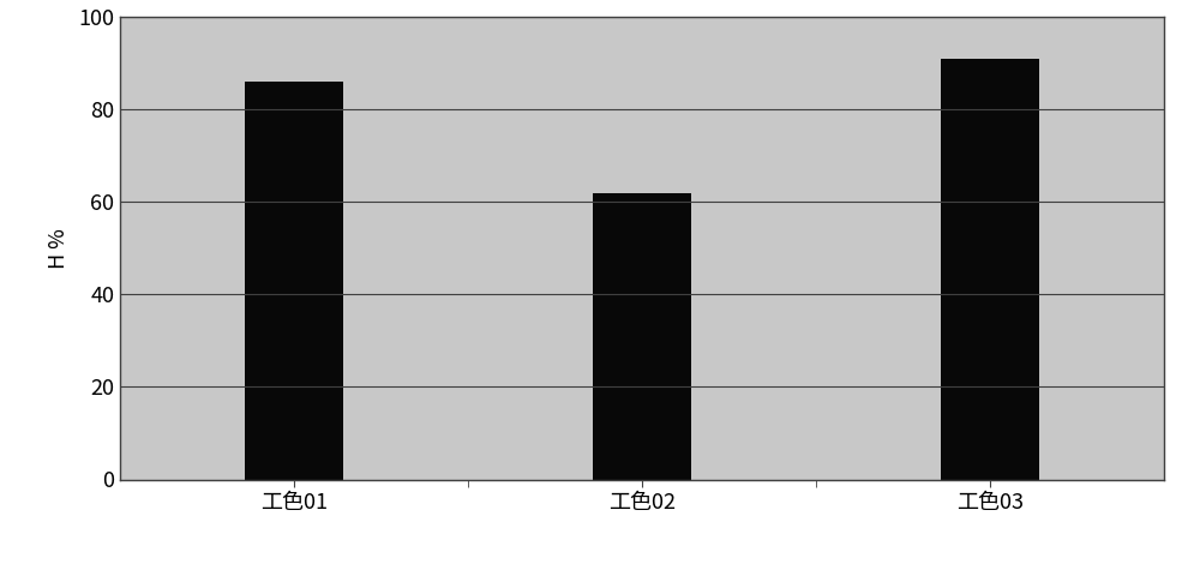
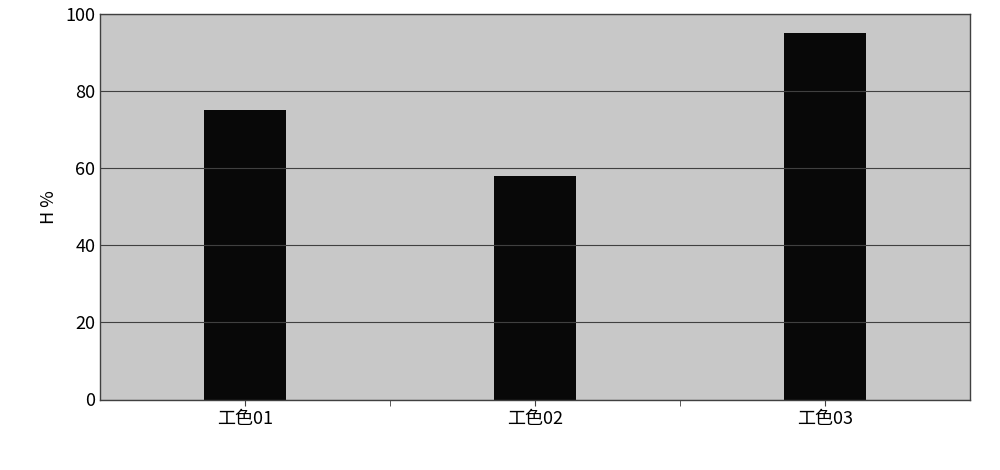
工色01: 86 -> 75
工色02: 62 -> 58
工色03: 91 -> 95
